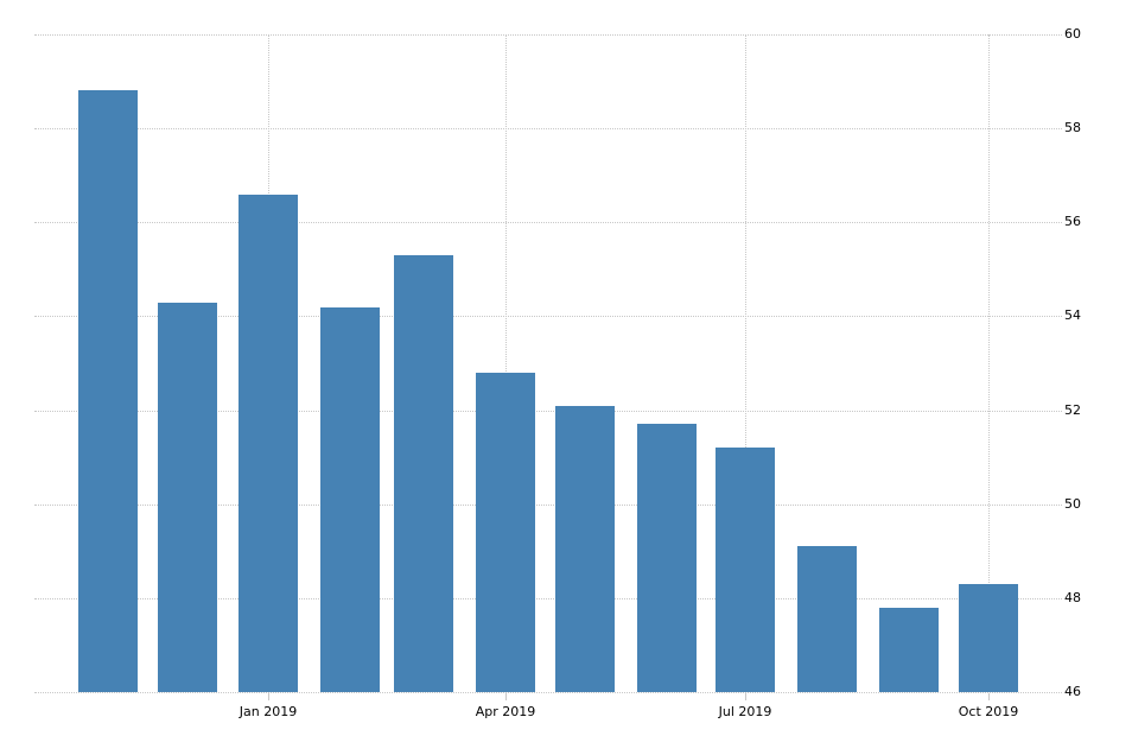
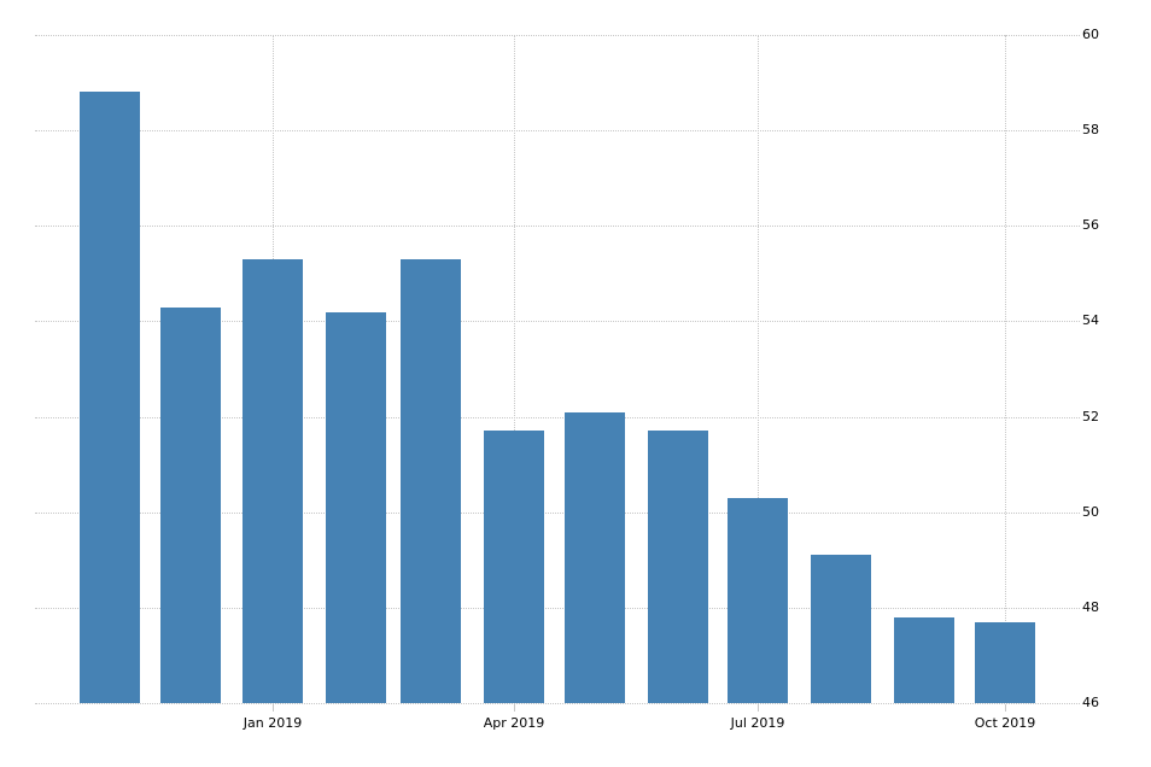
Jan 2019: 56.6 -> 55.3
Apr 2019: 52.8 -> 51.7
Jul 2019: 51.2 -> 50.3
Oct 2019: 48.3 -> 47.7
